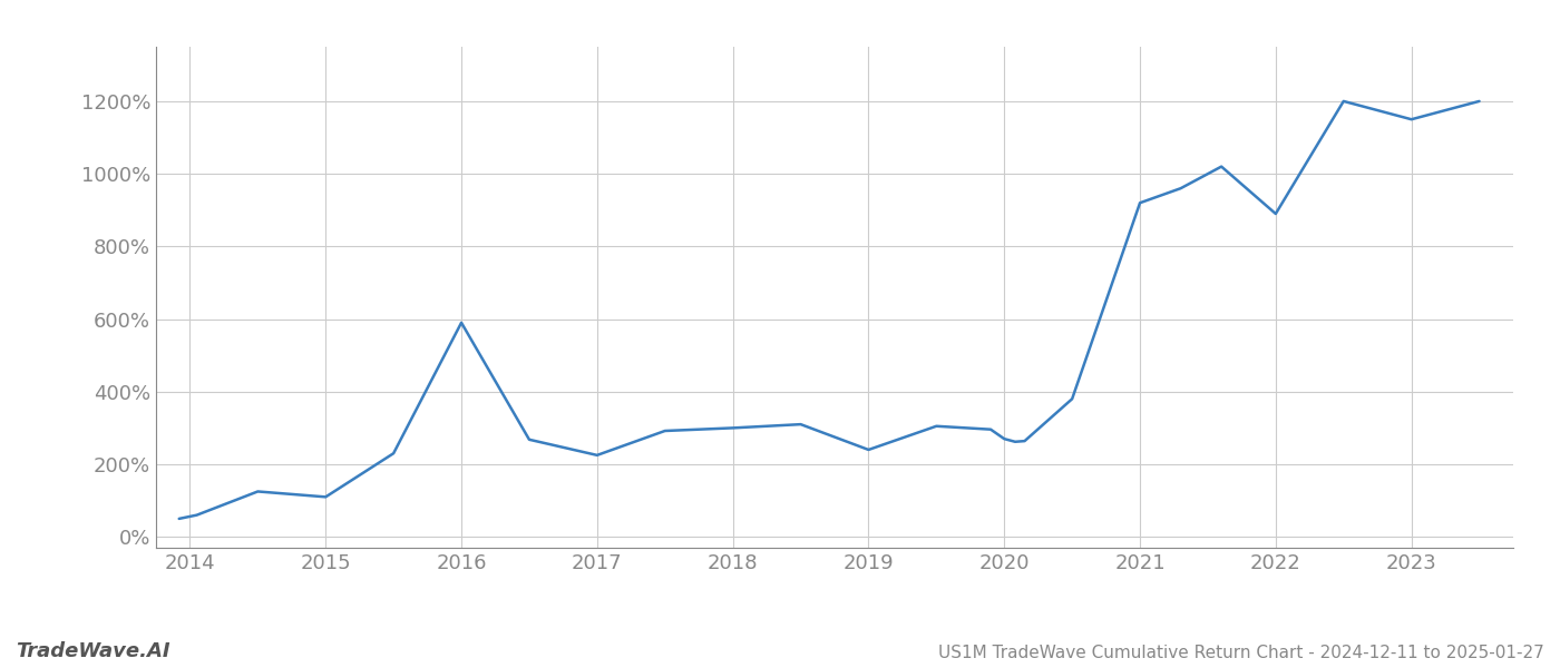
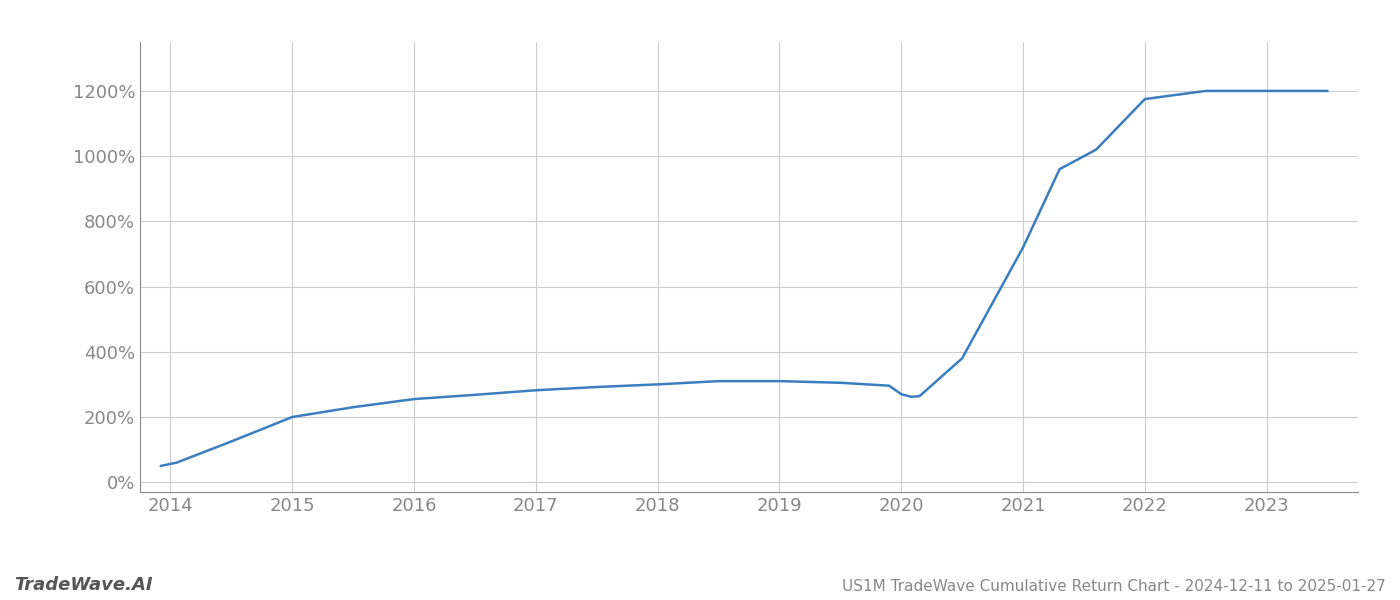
2015: 110% -> 200%
2016: 590% -> 255%
2017: 225% -> 282%
2019: 240% -> 310%
2021: 920% -> 720%
2022: 890% -> 1175%
2023: 1150% -> 1200%
